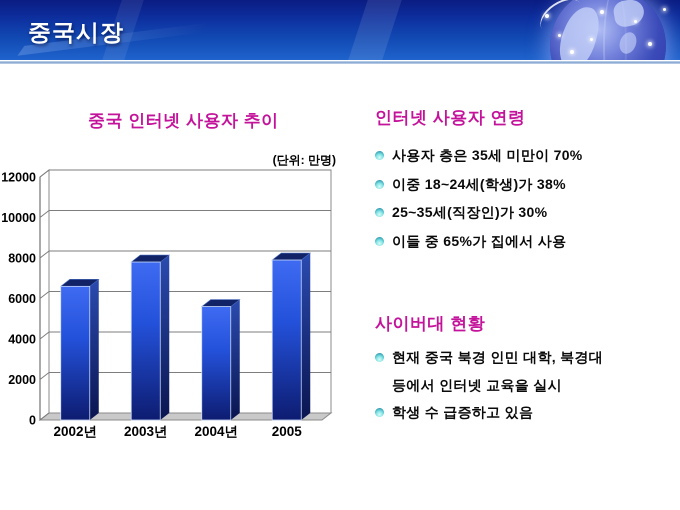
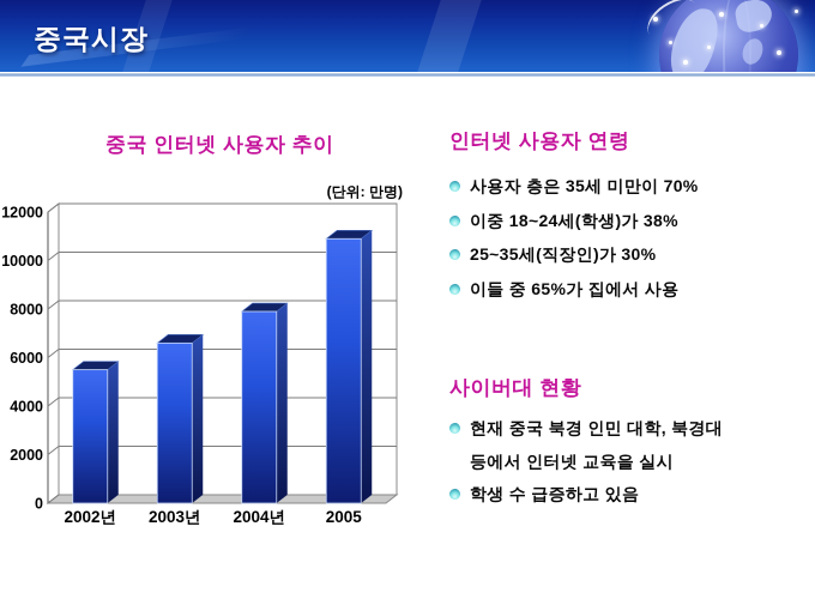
2002년: 6600 -> 5500
2003년: 7800 -> 6600
2004년: 5600 -> 7900
2005: 7900 -> 10900
